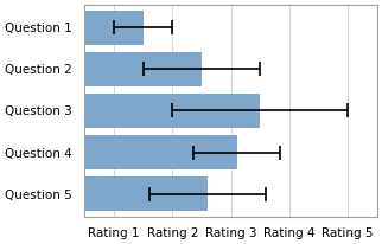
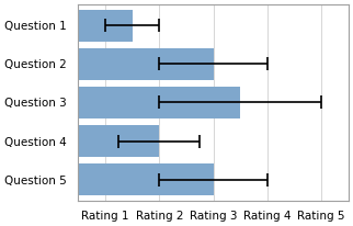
Question 2: Rating 2.5 -> Rating 3.0
Question 4: Rating 3.1 -> Rating 2.0
Question 5: Rating 2.6 -> Rating 3.0
